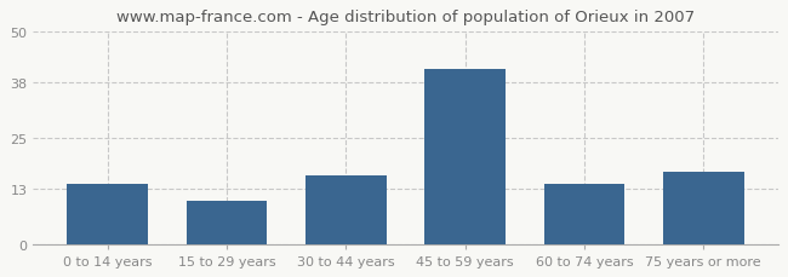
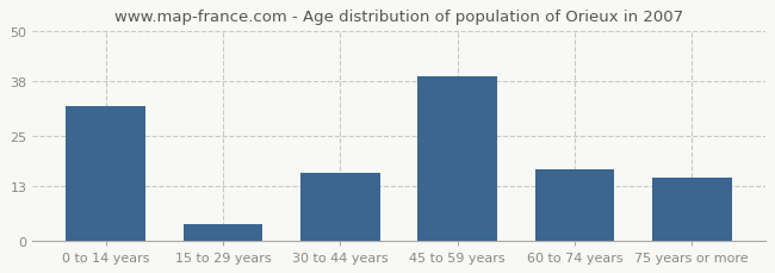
0 to 14 years: 14 -> 32
15 to 29 years: 10 -> 4
45 to 59 years: 41 -> 39
60 to 74 years: 14 -> 17
75 years or more: 17 -> 15
